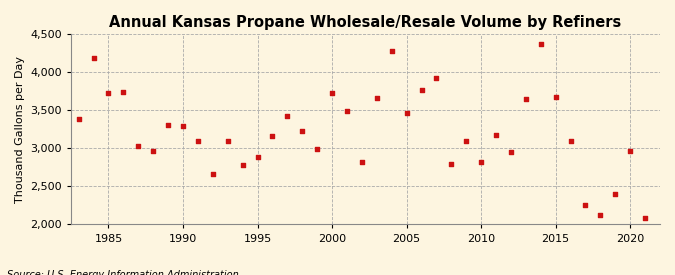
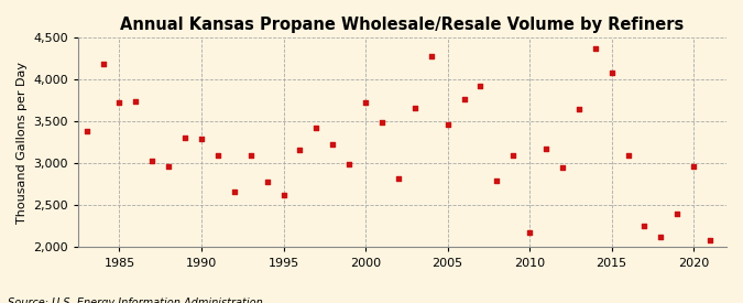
1995: 2,890 -> 2,620
2010: 2,820 -> 2,180
2015: 3,670 -> 4,080
